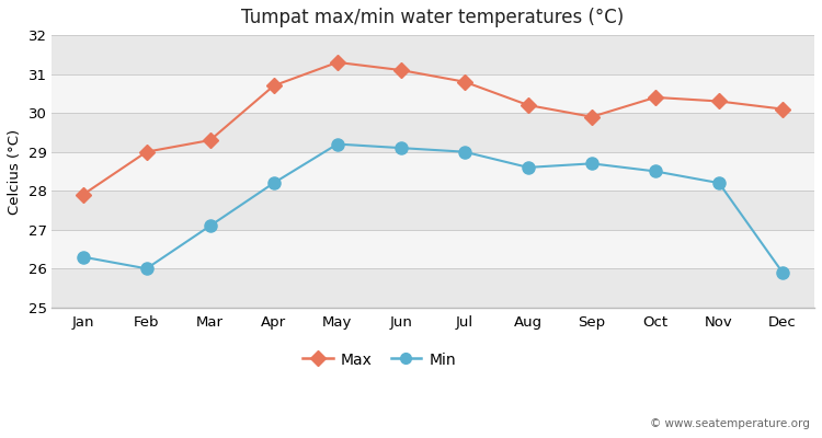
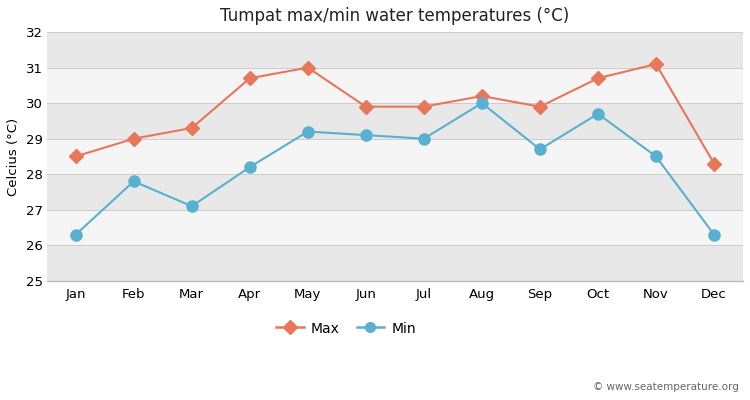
Max/Jan: 27.9 -> 28.5
Min/Feb: 26.0 -> 27.8
Max/May: 31.3 -> 31.0
Max/Jun: 31.1 -> 29.9
Max/Jul: 30.8 -> 29.9
Min/Aug: 28.6 -> 30.0
Max/Oct: 30.4 -> 30.7
Min/Oct: 28.5 -> 29.7
Max/Nov: 30.3 -> 31.1
Min/Nov: 28.2 -> 28.5
Max/Dec: 30.1 -> 28.3
Min/Dec: 25.9 -> 26.3
